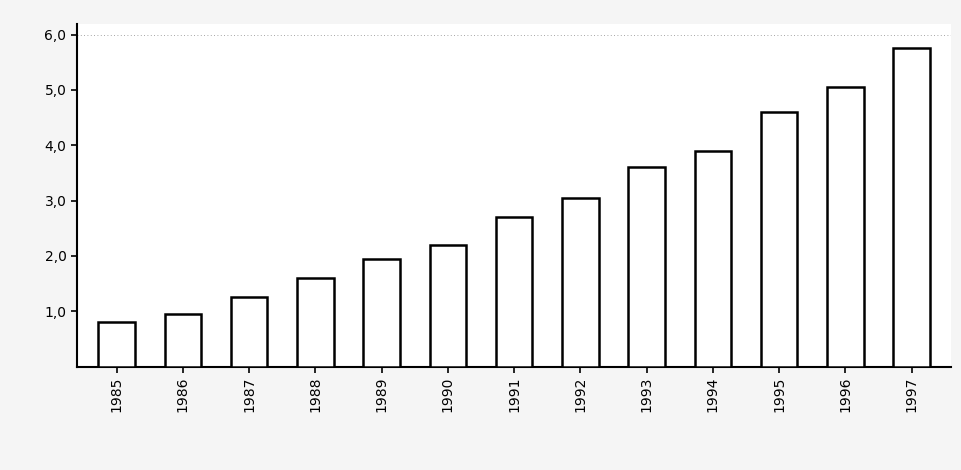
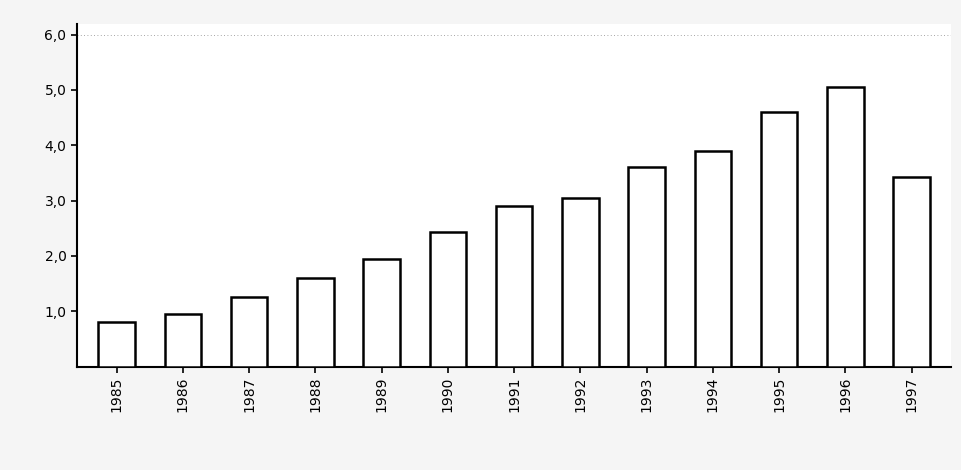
1990: 2,20 -> 2,44
1991: 2,70 -> 2,90
1997: 5,75 -> 3,42
